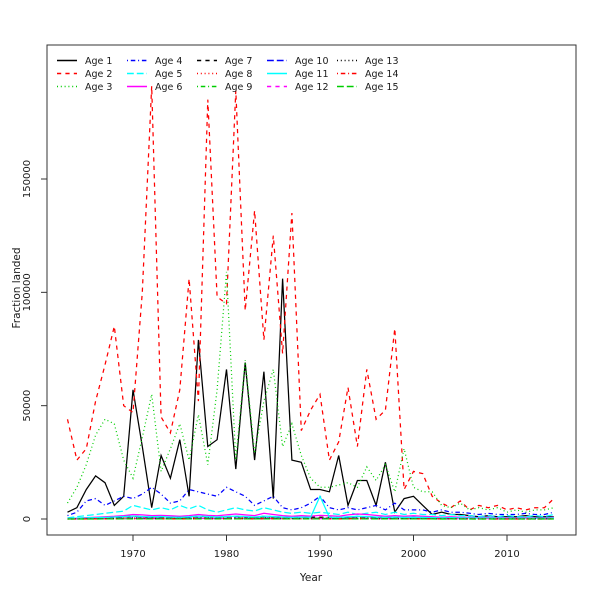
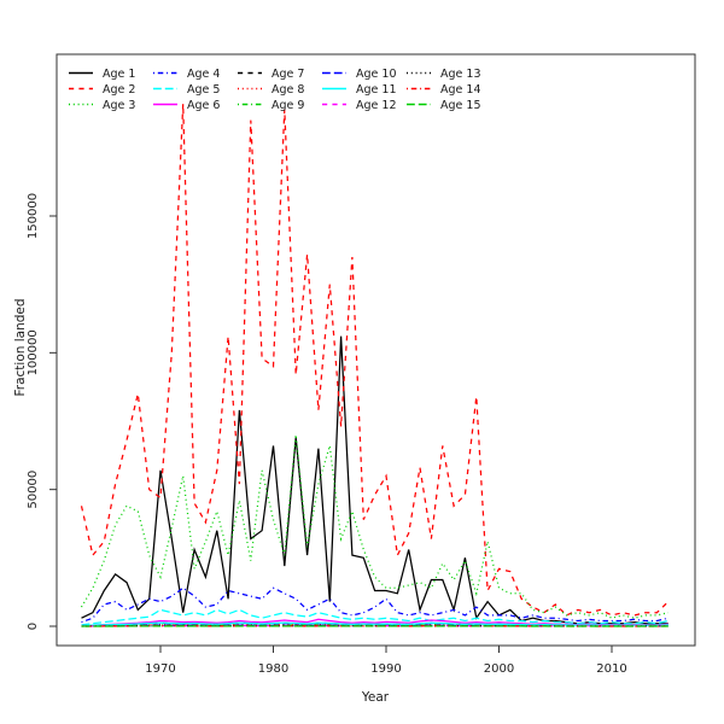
Age 3/1980: 109000 -> 39000
Age 11/1990: 10000 -> 1000
Age 1/2000: 10000 -> 4000
